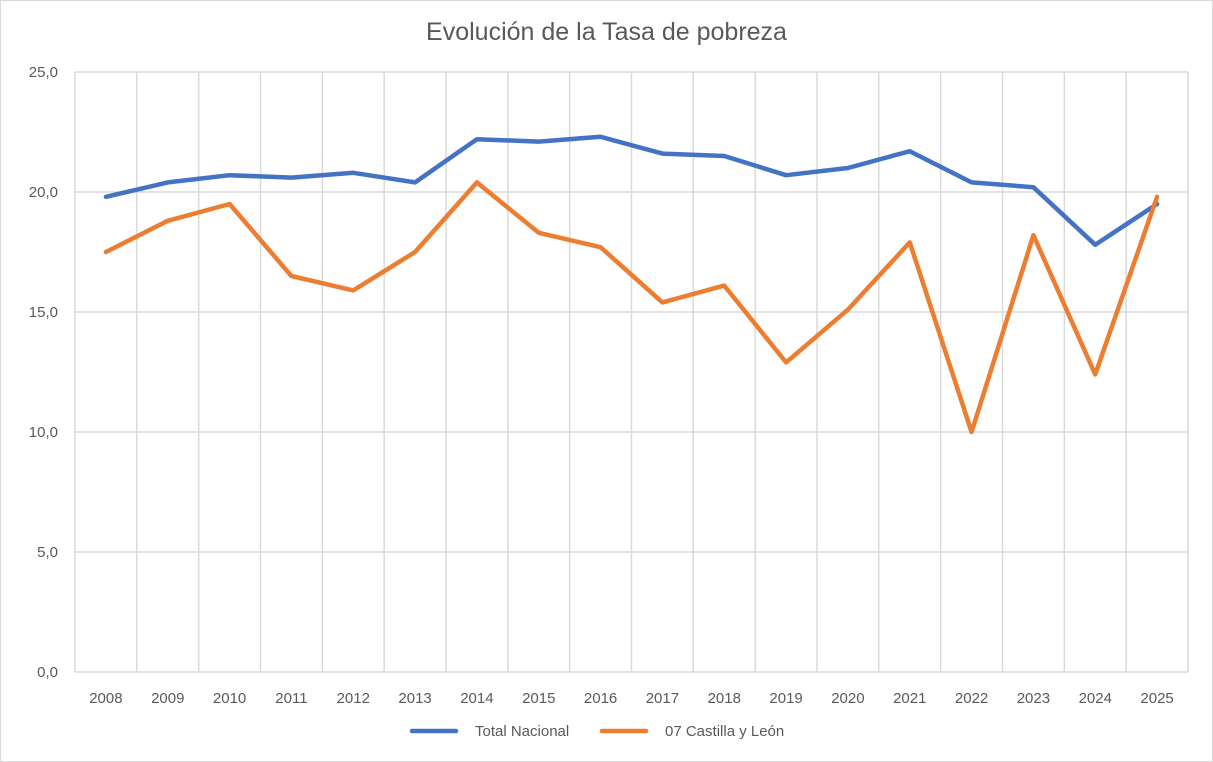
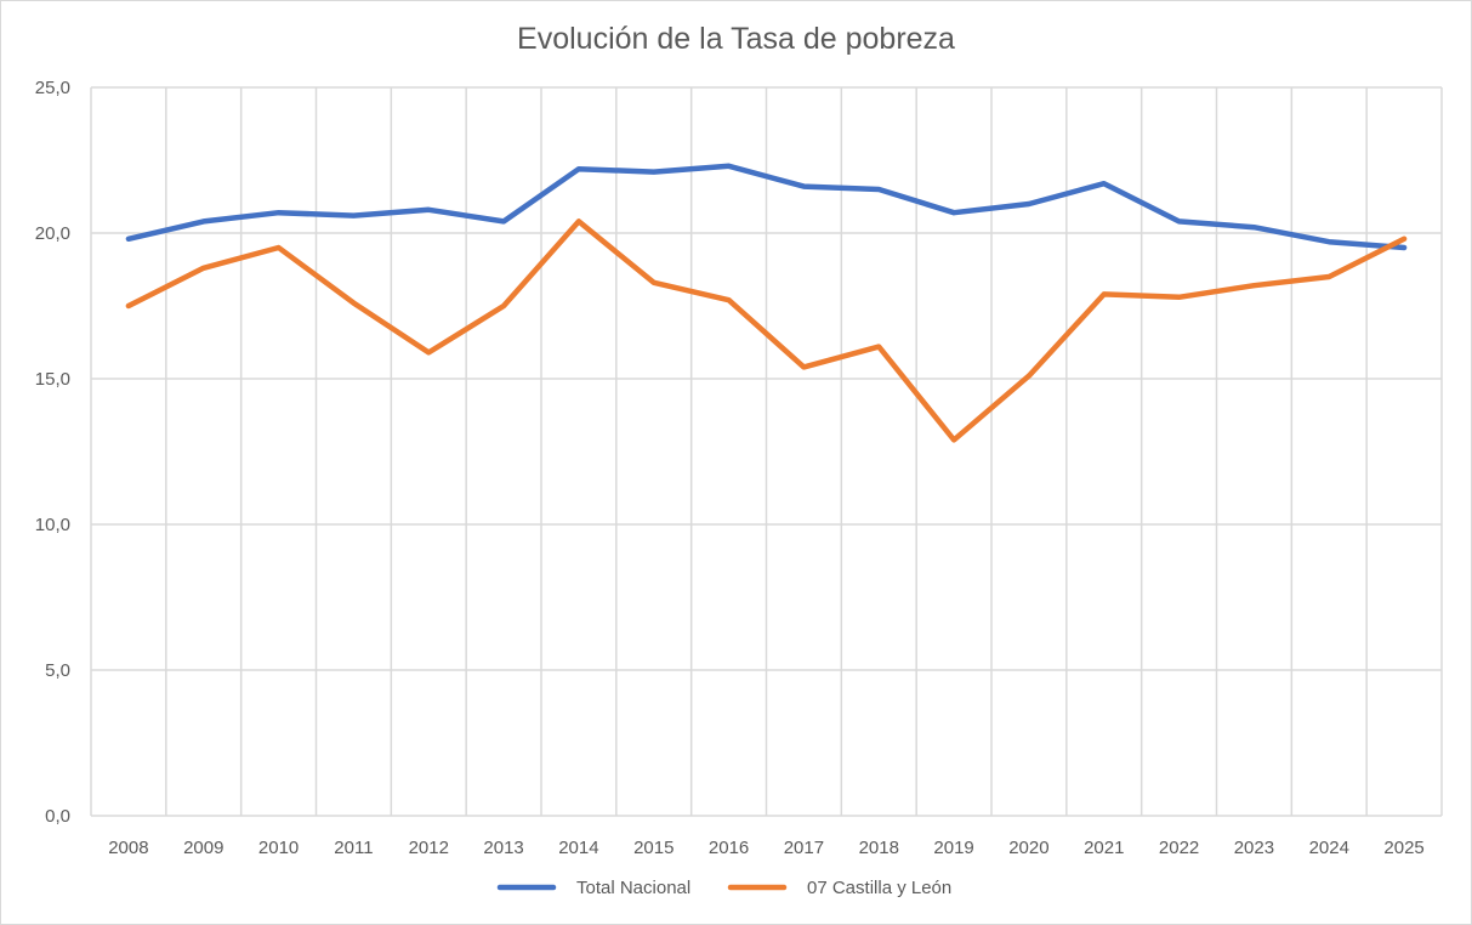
07 Castilla y León/2011: 16,5 -> 17,6
07 Castilla y León/2022: 10,0 -> 17,8
Total Nacional/2024: 17,8 -> 19,7
07 Castilla y León/2024: 12,4 -> 18,5
